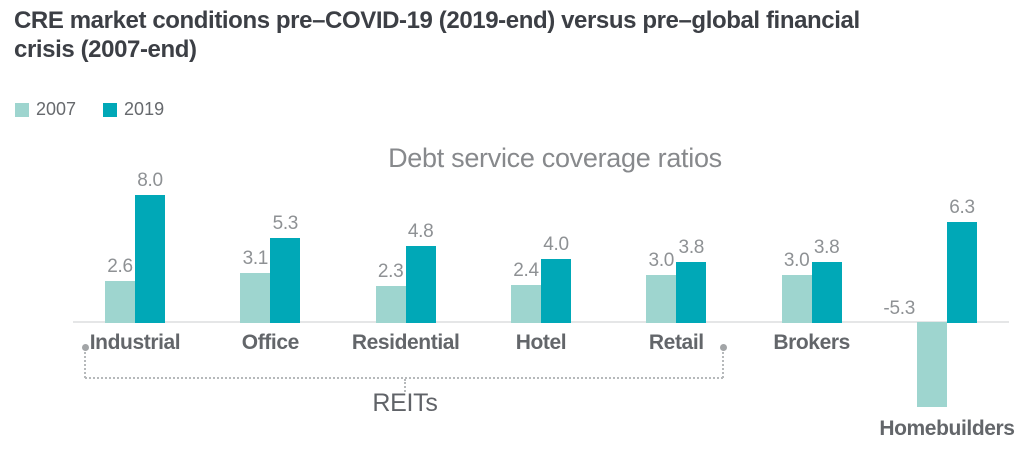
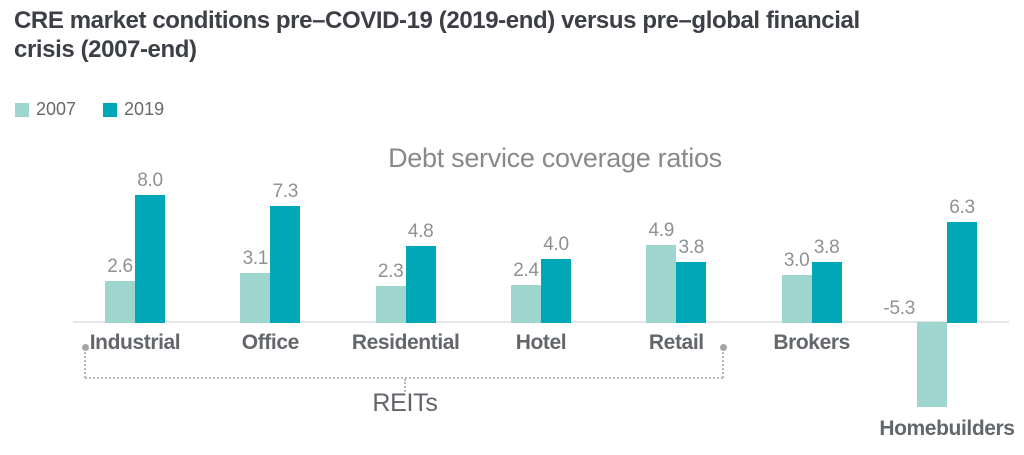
2019/Office: 5.3 -> 7.3
2007/Retail: 3.0 -> 4.9
